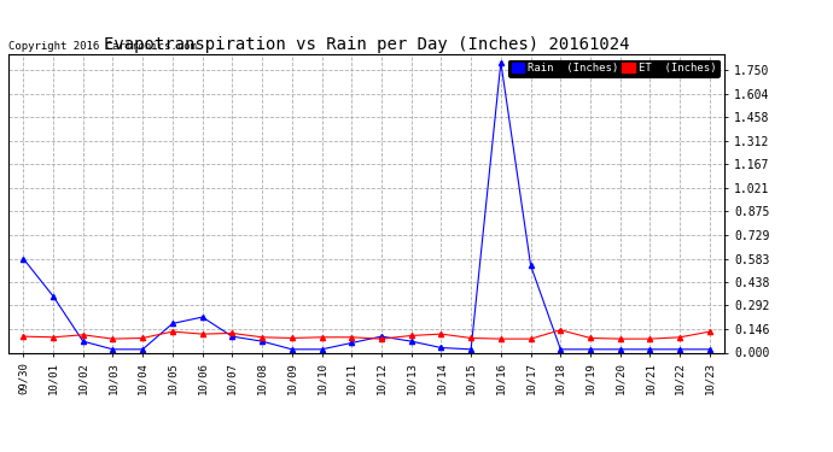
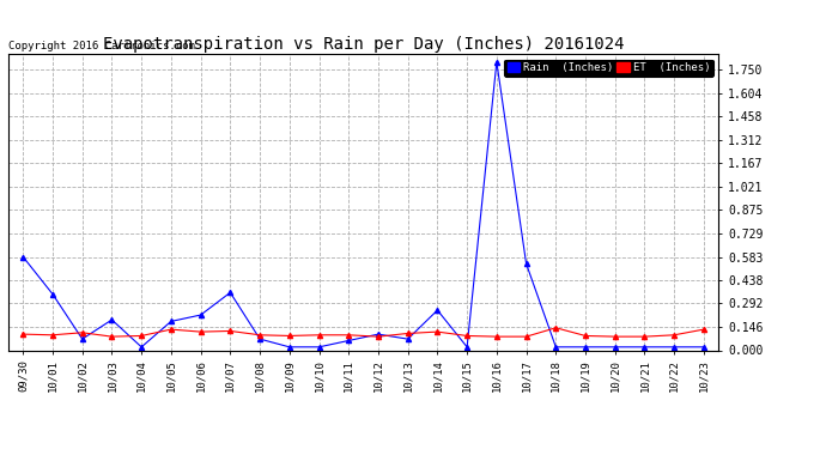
Rain (Inches)/10/03: 0.02 -> 0.19
Rain (Inches)/10/07: 0.10 -> 0.36
Rain (Inches)/10/14: 0.03 -> 0.25
